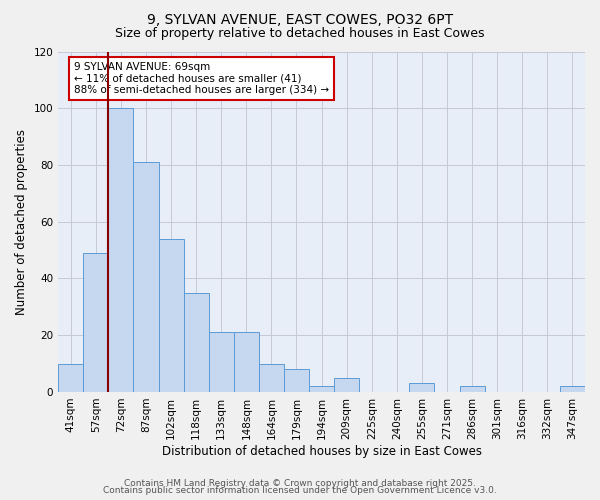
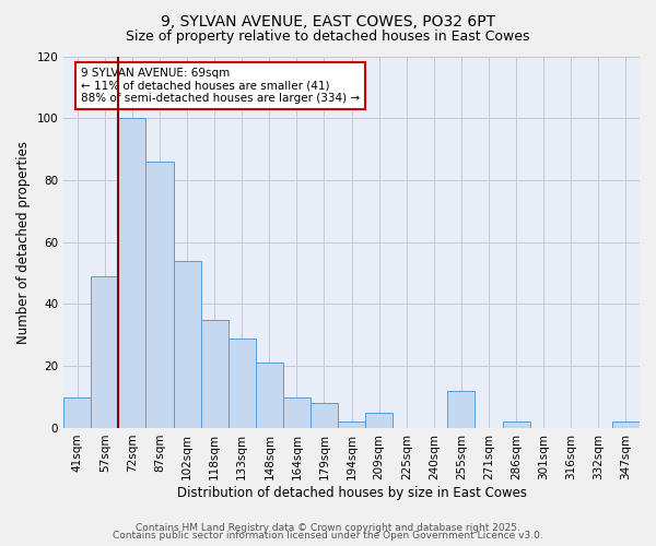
87sqm: 81 -> 86
133sqm: 21 -> 29
255sqm: 3 -> 12
